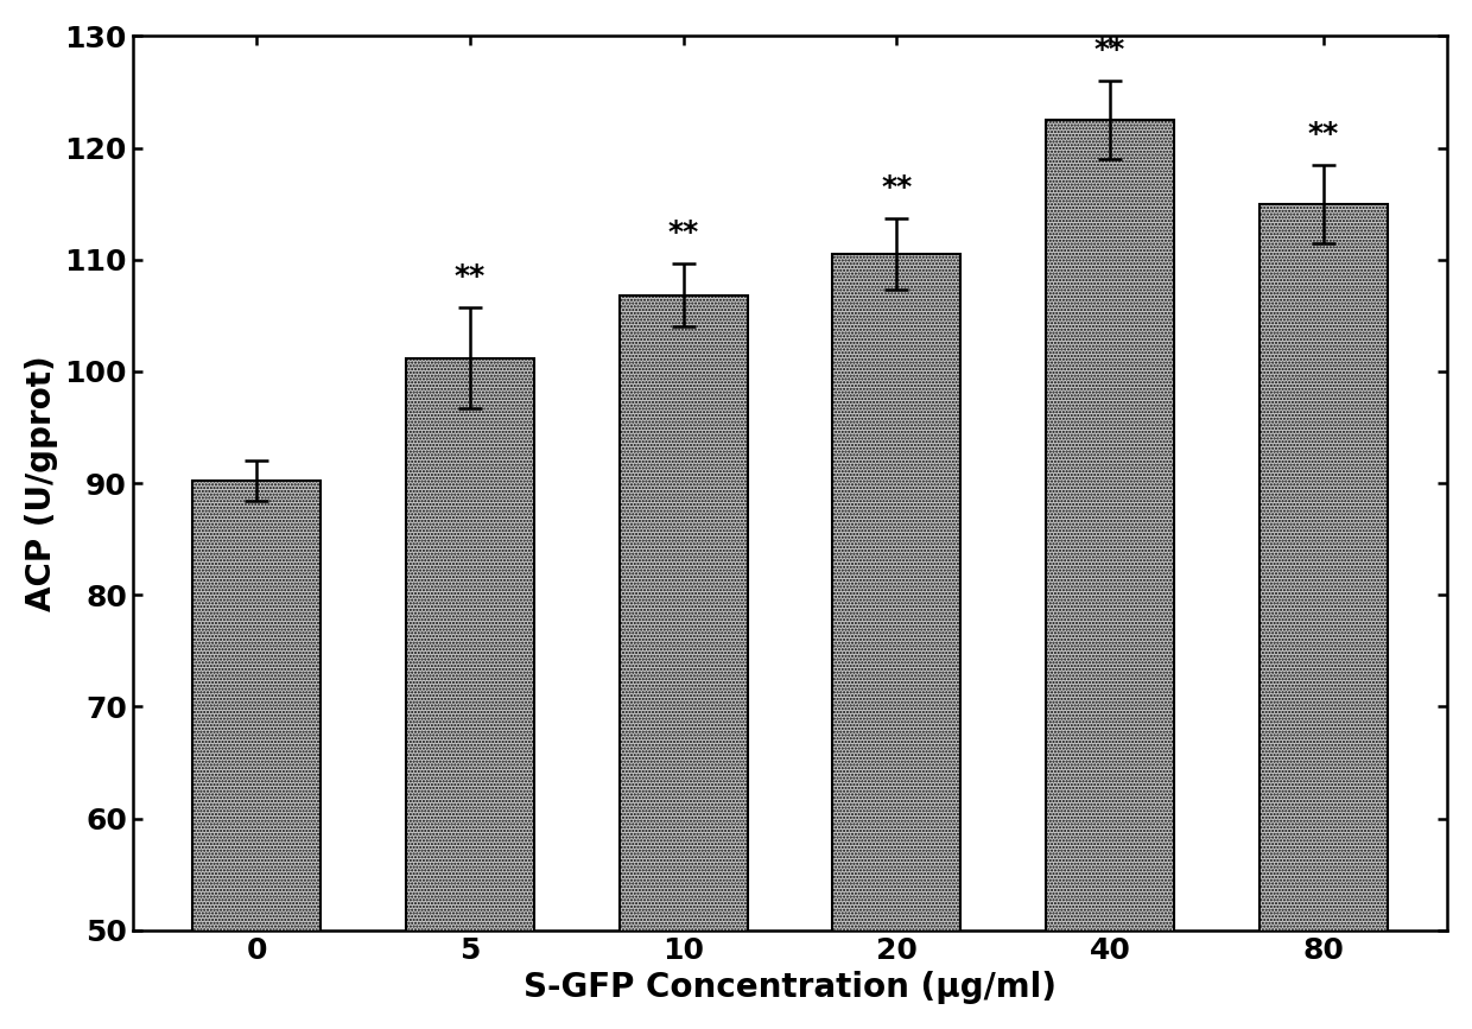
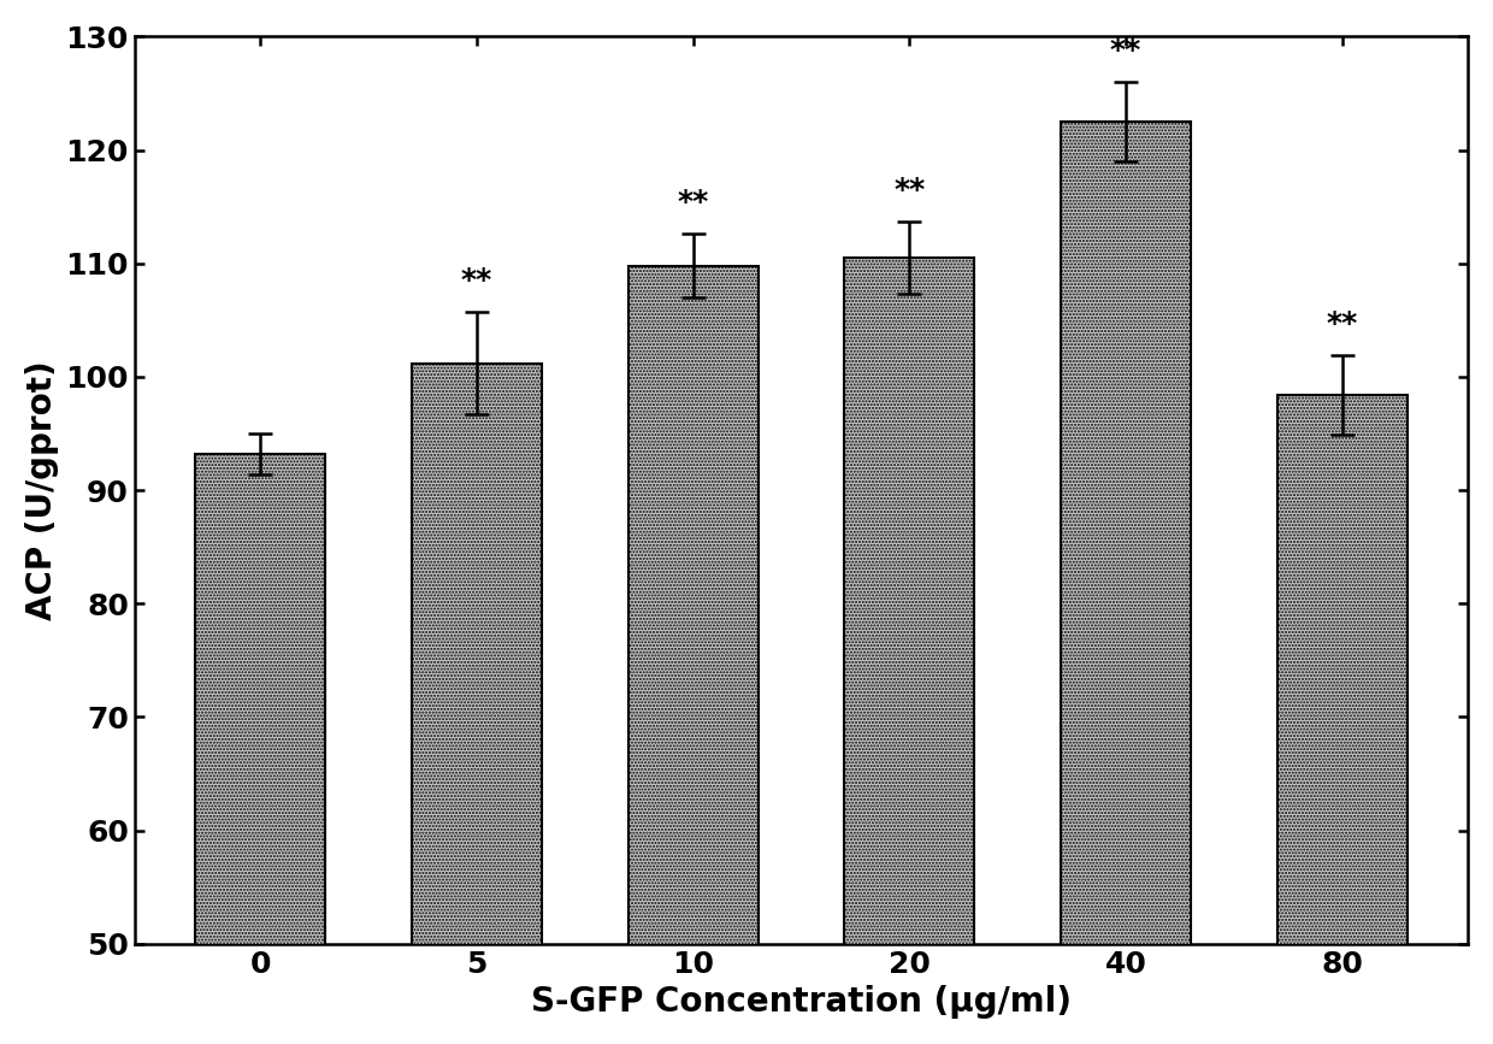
0: 90.2 -> 93.2
10: 106.8 -> 109.8
80: 115.0 -> 98.4
